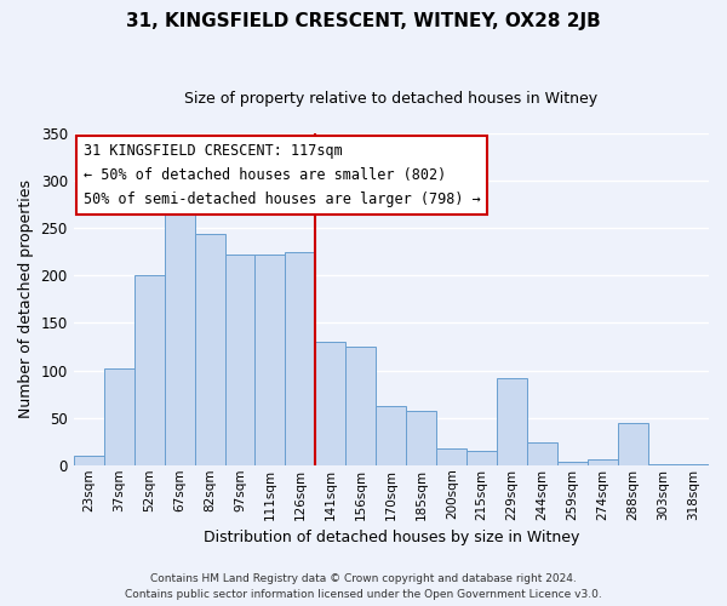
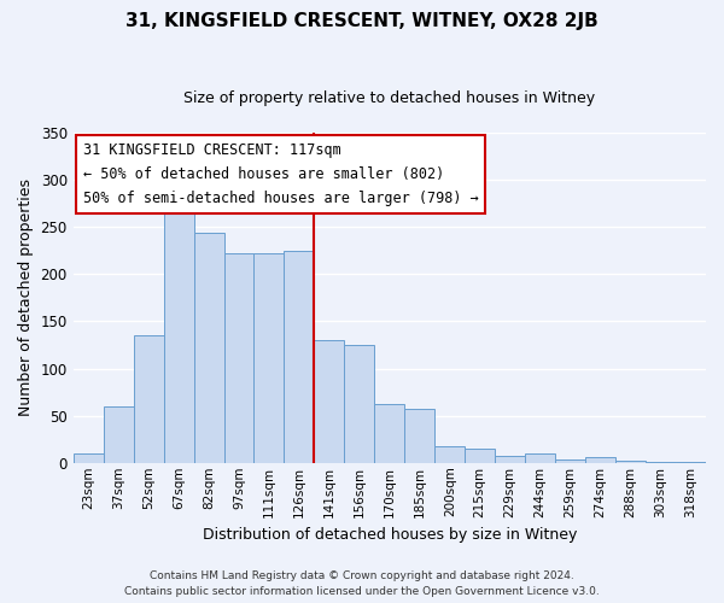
37sqm: 102 -> 60
52sqm: 200 -> 135
229sqm: 92 -> 8
244sqm: 24 -> 10
288sqm: 44 -> 2
